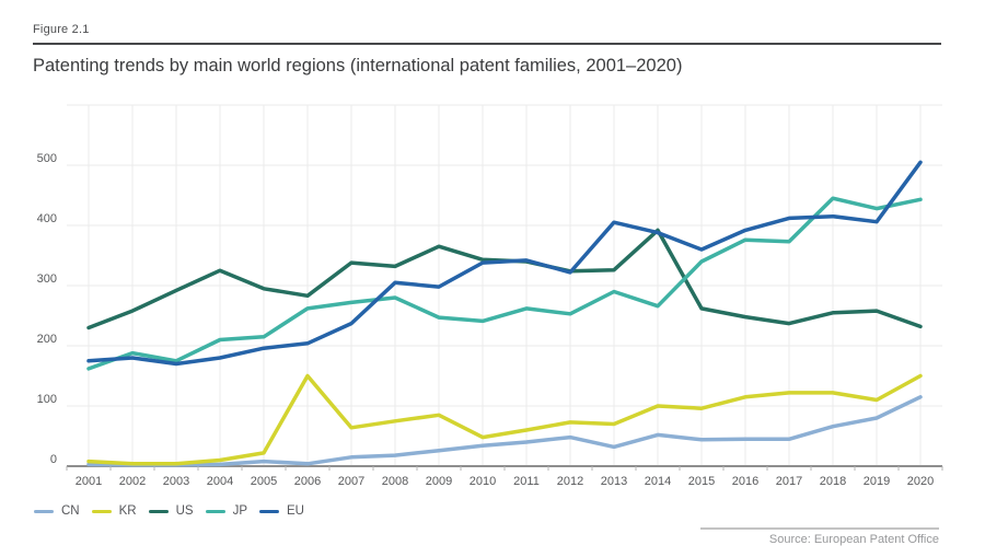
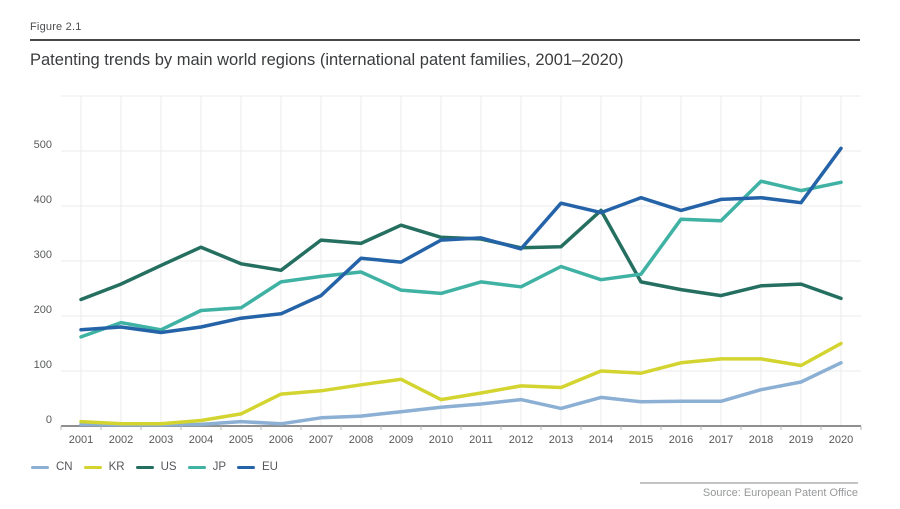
KR/2006: 150 -> 60
JP/2015: 340 -> 280
EU/2015: 360 -> 420
